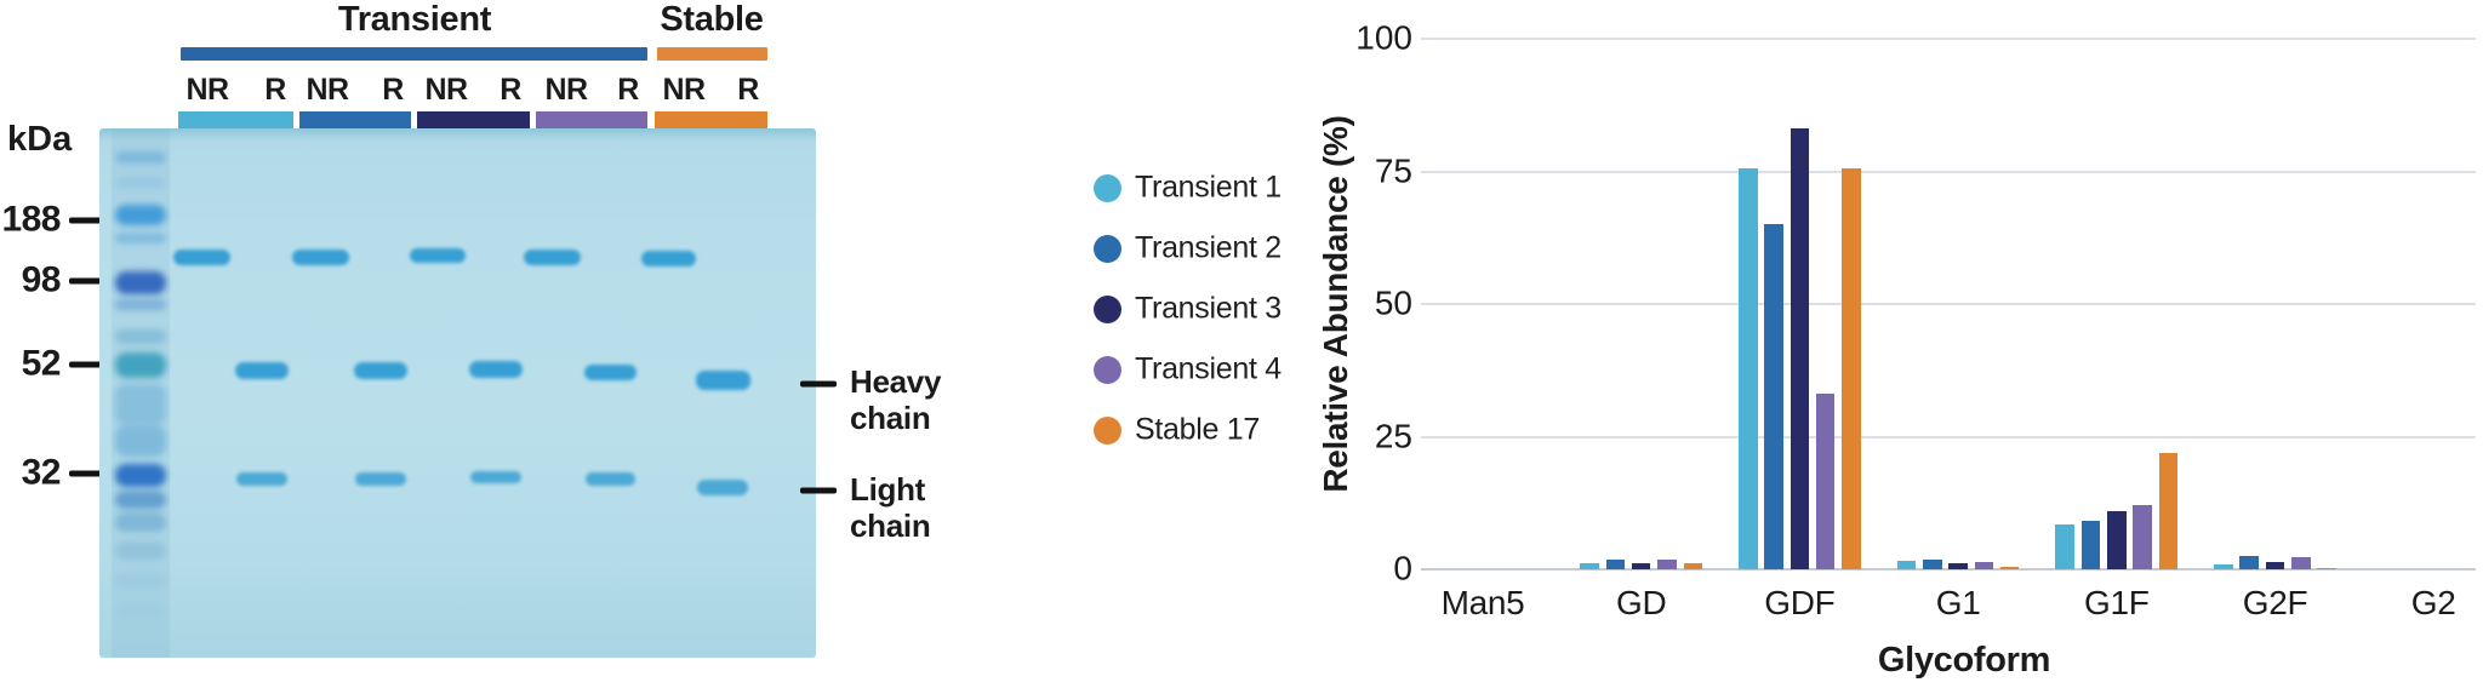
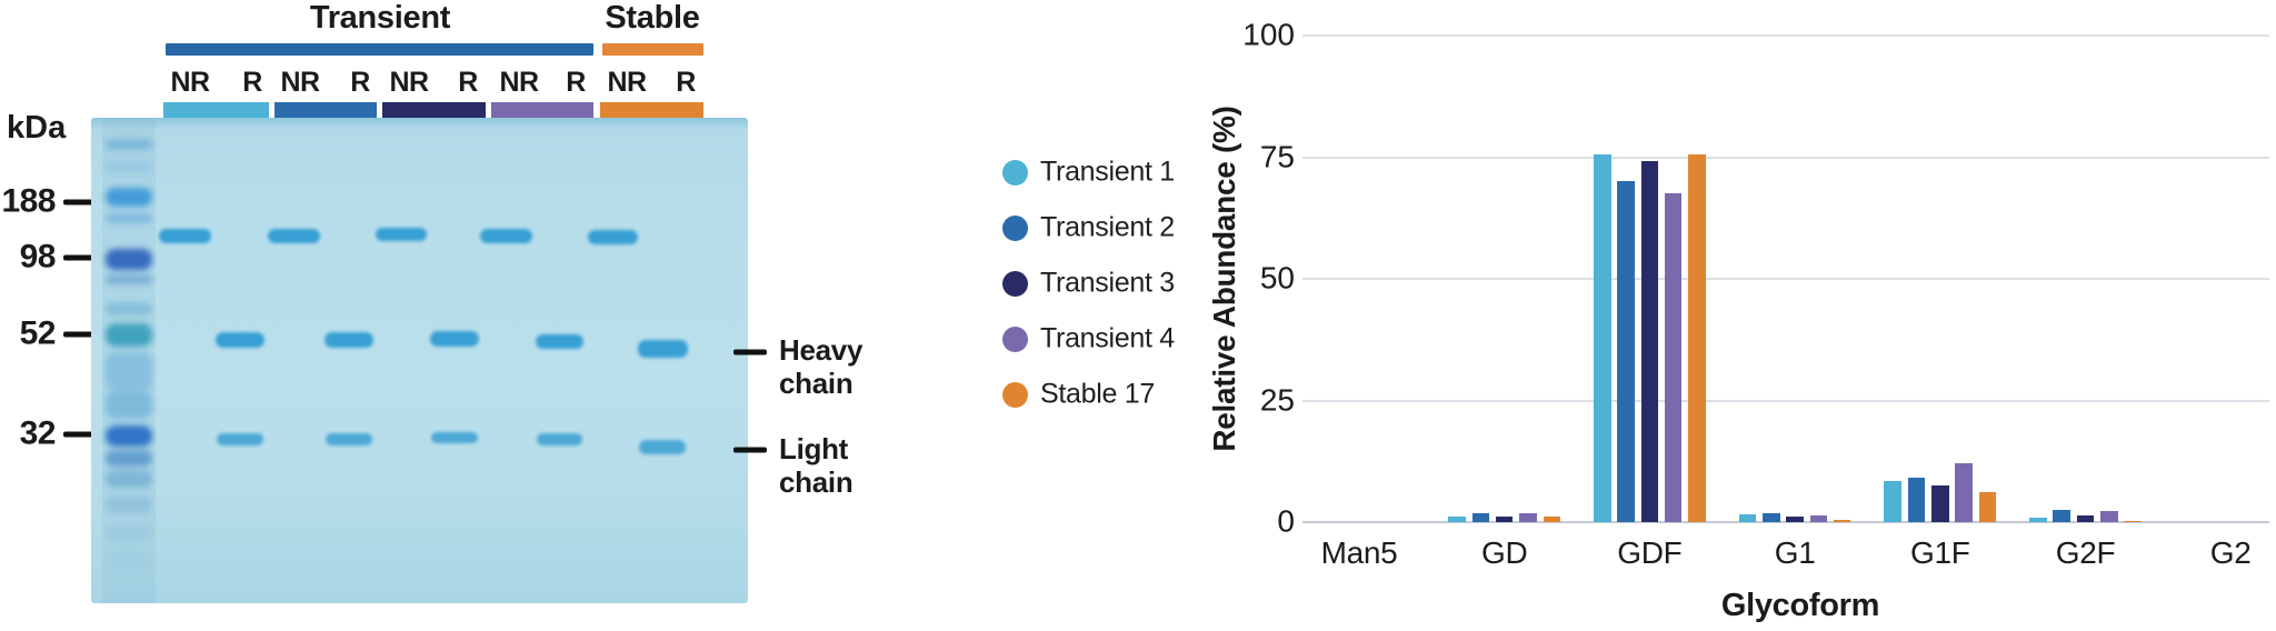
Transient 2/GDF: 65 -> 70
Transient 3/GDF: 83 -> 74
Transient 4/GDF: 33 -> 68
Transient 3/G1F: 11 -> 8
Stable 17/G1F: 22 -> 6
